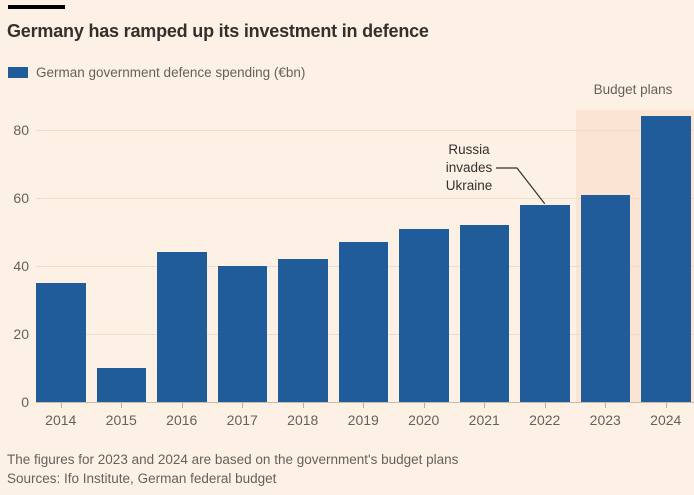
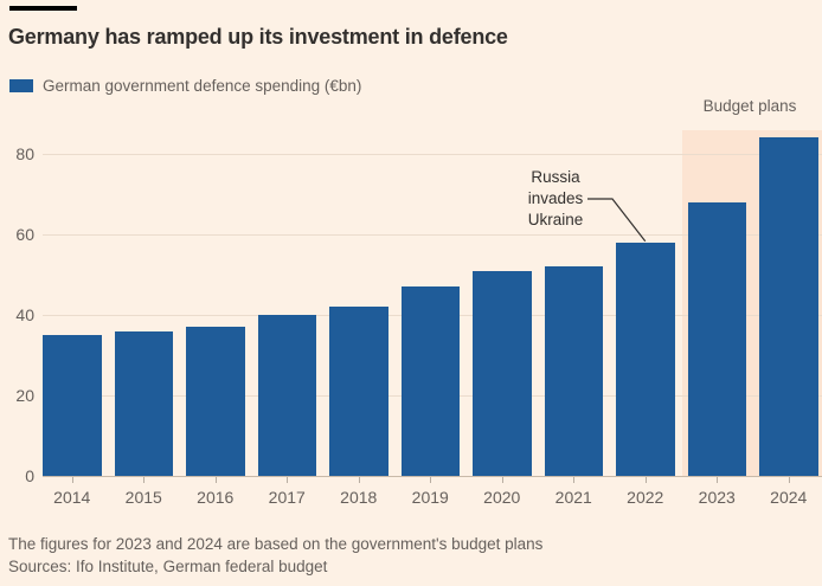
2015: 10 -> 36
2016: 44 -> 37
2023: 61 -> 68
